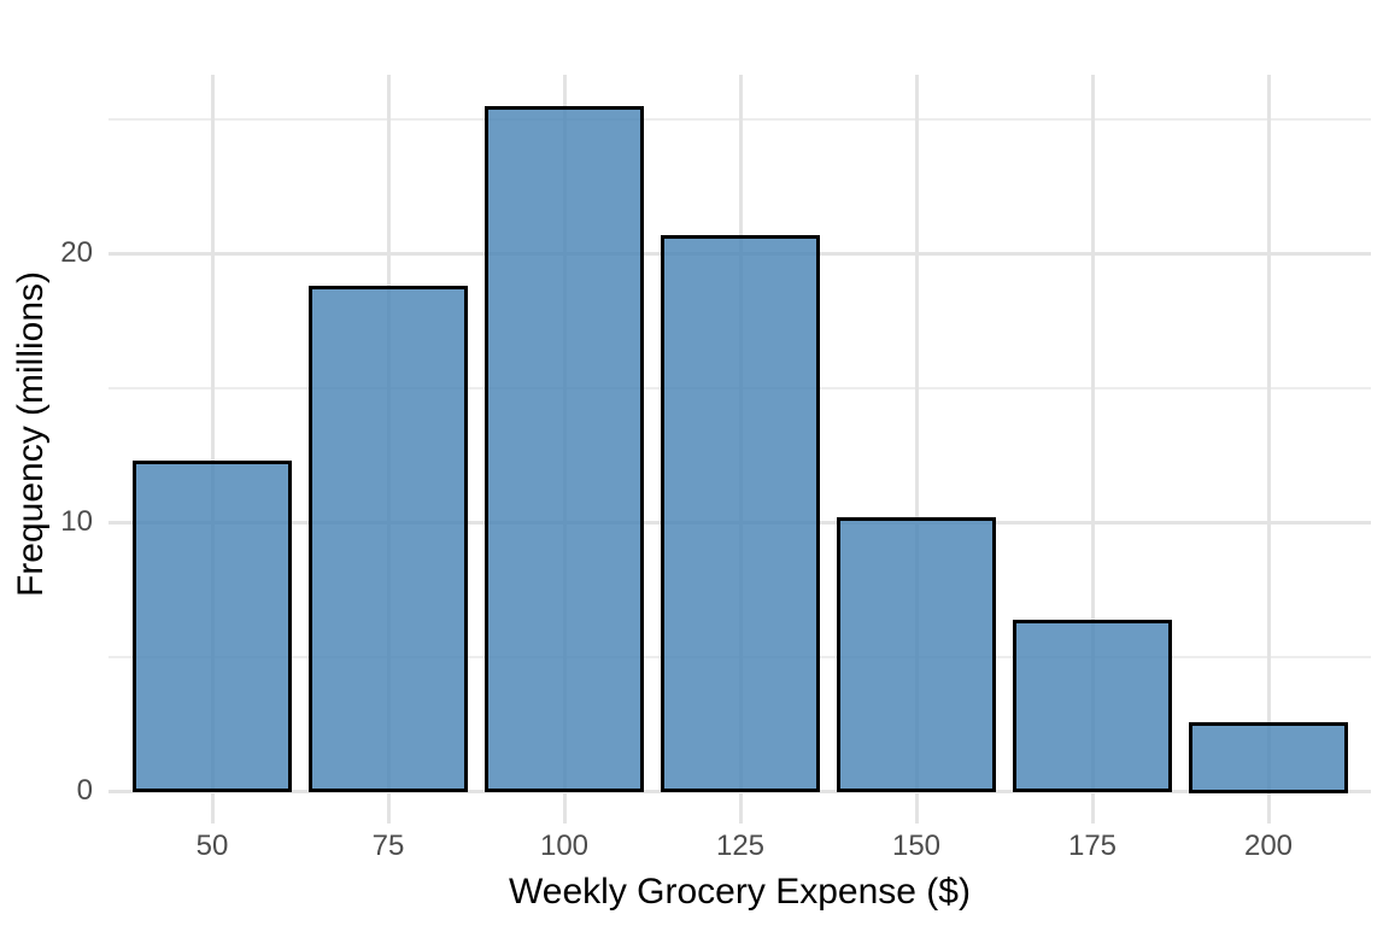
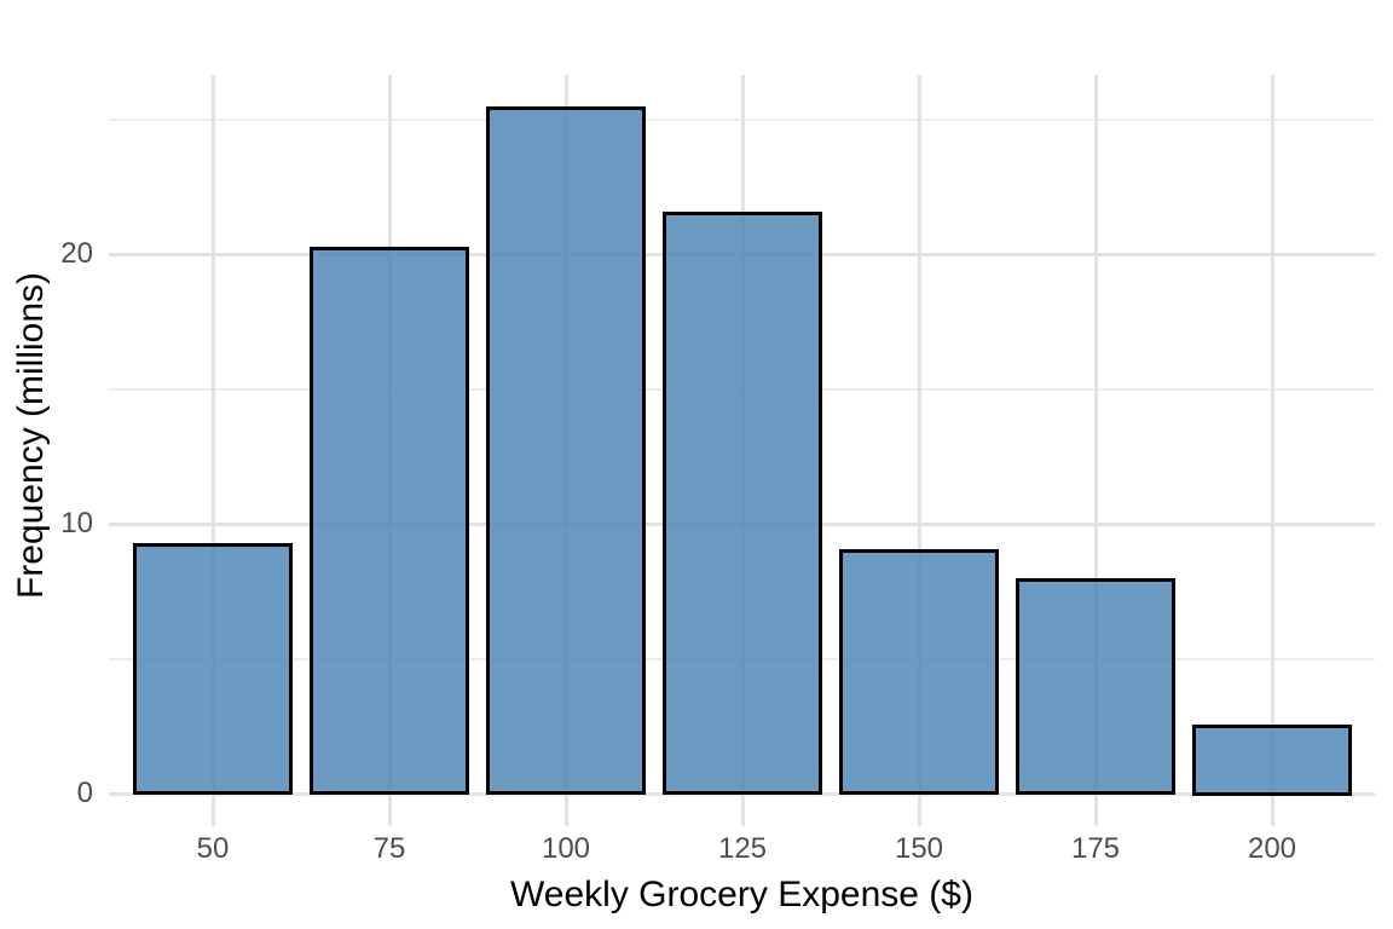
50: 12.2 -> 9.2
75: 18.7 -> 20.2
125: 20.6 -> 21.5
150: 10.1 -> 9.0
175: 6.3 -> 7.9
